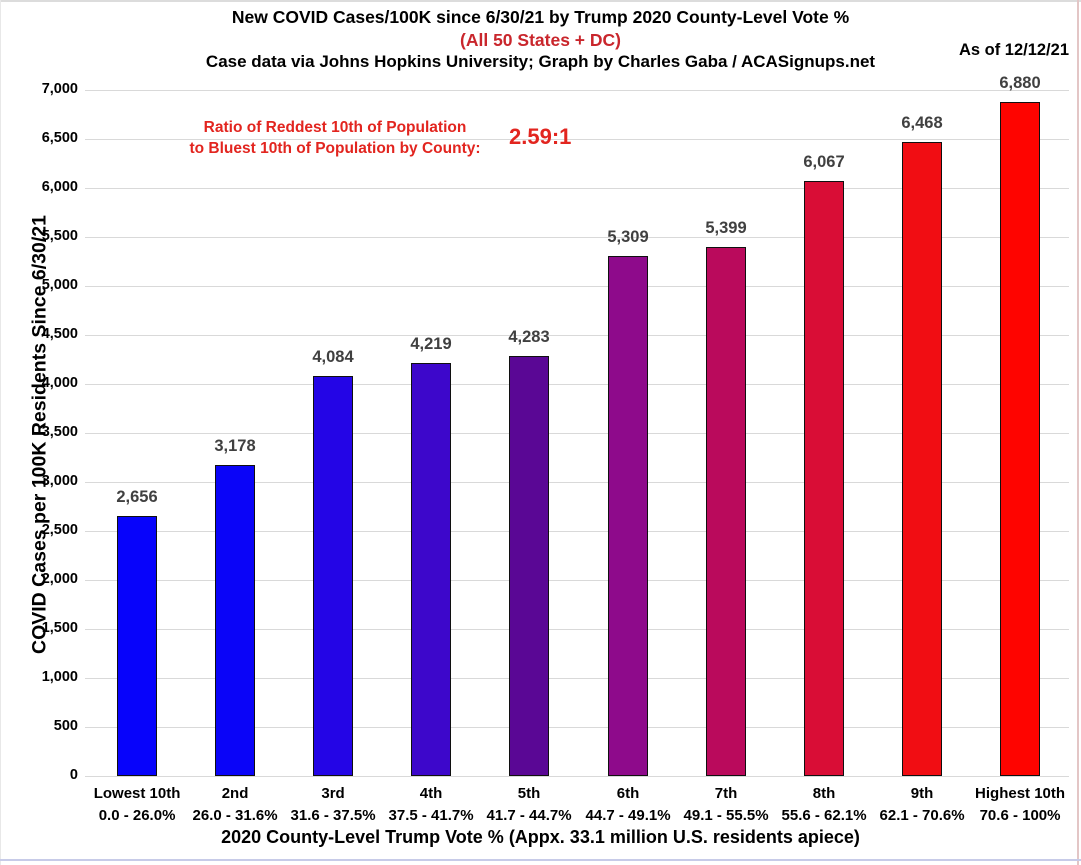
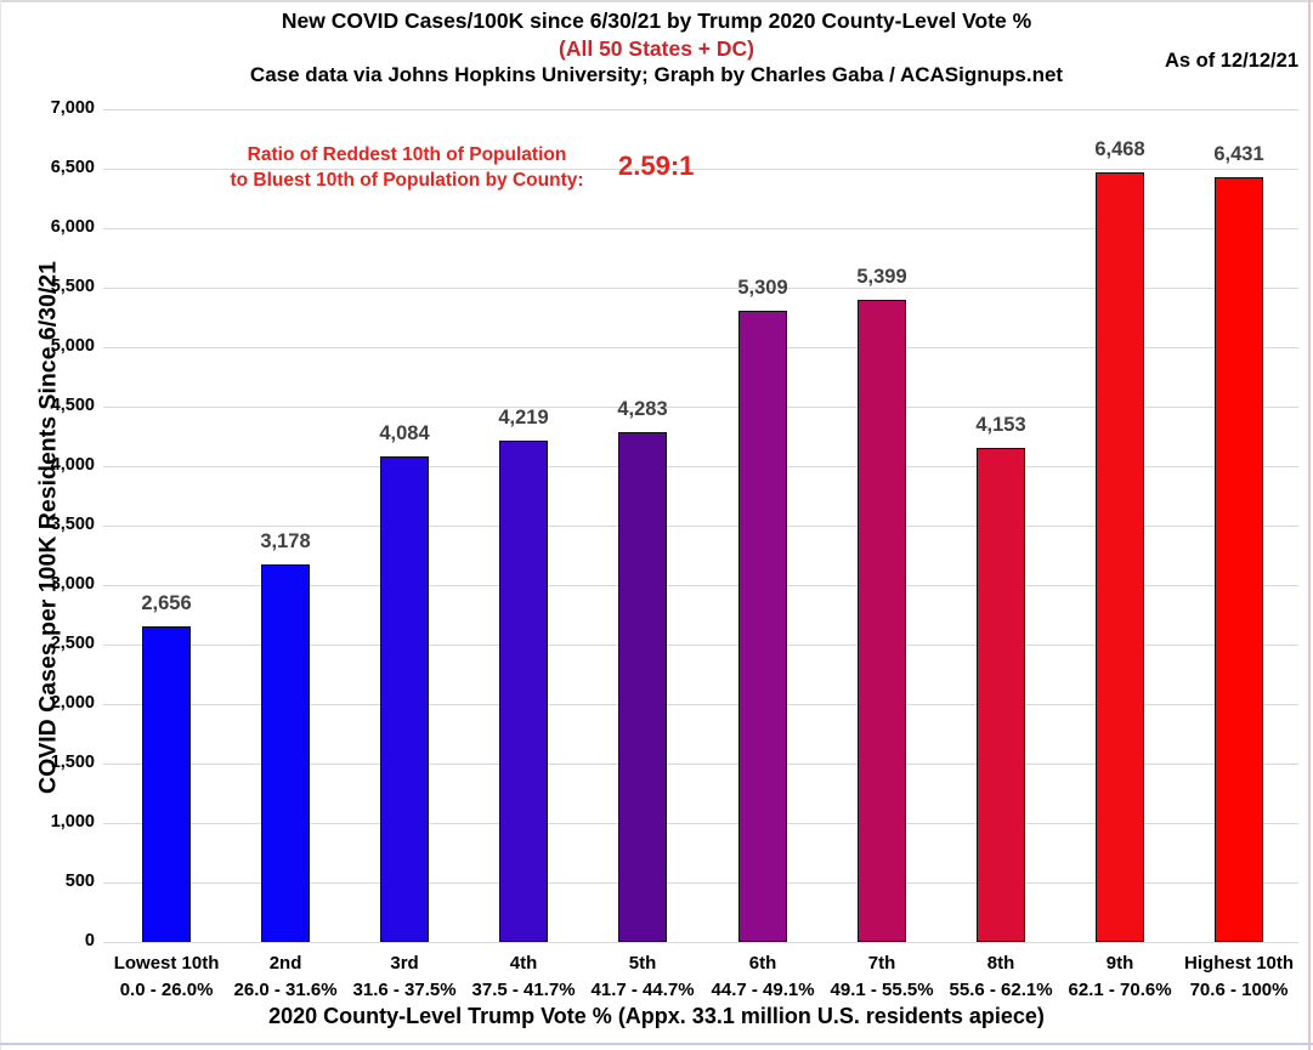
8th: 6,067 -> 4,153
Highest 10th: 6,880 -> 6,431
